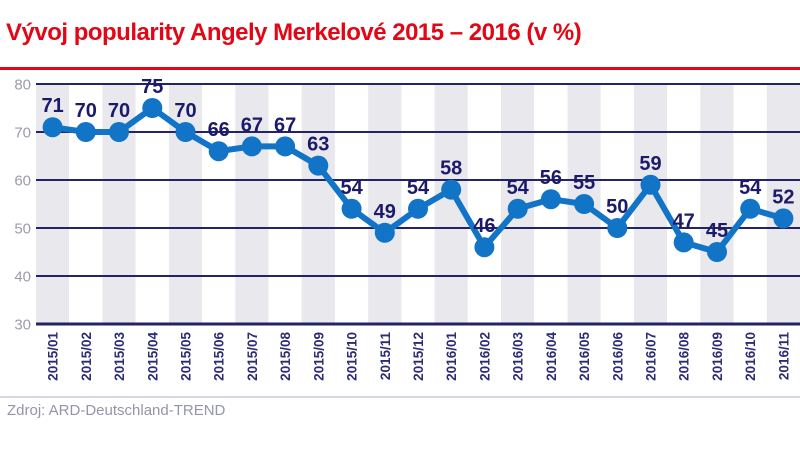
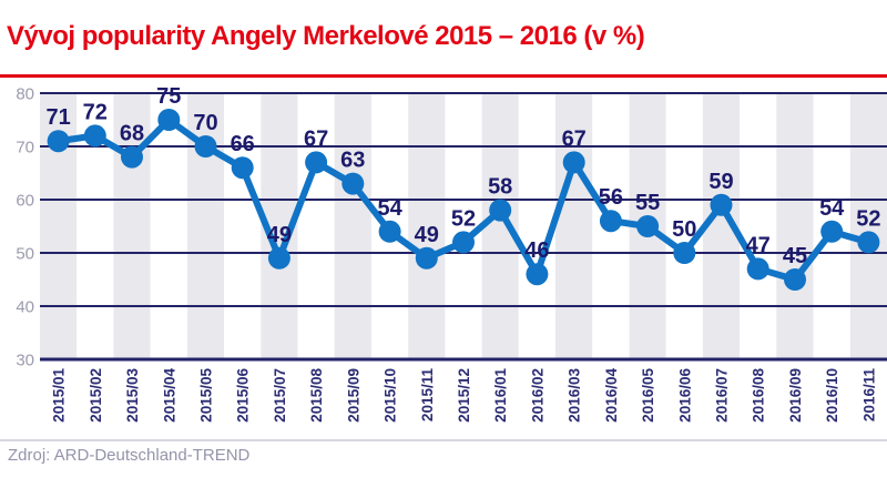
2015/02: 70 -> 72
2015/03: 70 -> 68
2015/07: 67 -> 49
2015/12: 54 -> 52
2016/03: 54 -> 67
